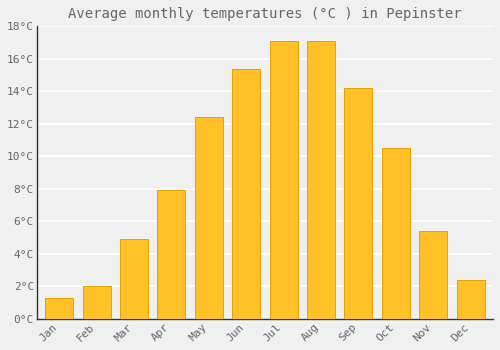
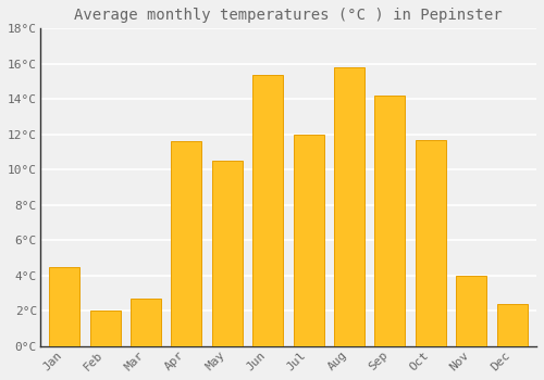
Jan: 1.3°C -> 4.5°C
Mar: 4.9°C -> 2.7°C
Apr: 7.9°C -> 11.6°C
May: 12.4°C -> 10.5°C
Jul: 17.1°C -> 12.0°C
Aug: 17.1°C -> 15.8°C
Oct: 10.5°C -> 11.7°C
Nov: 5.4°C -> 4.0°C
